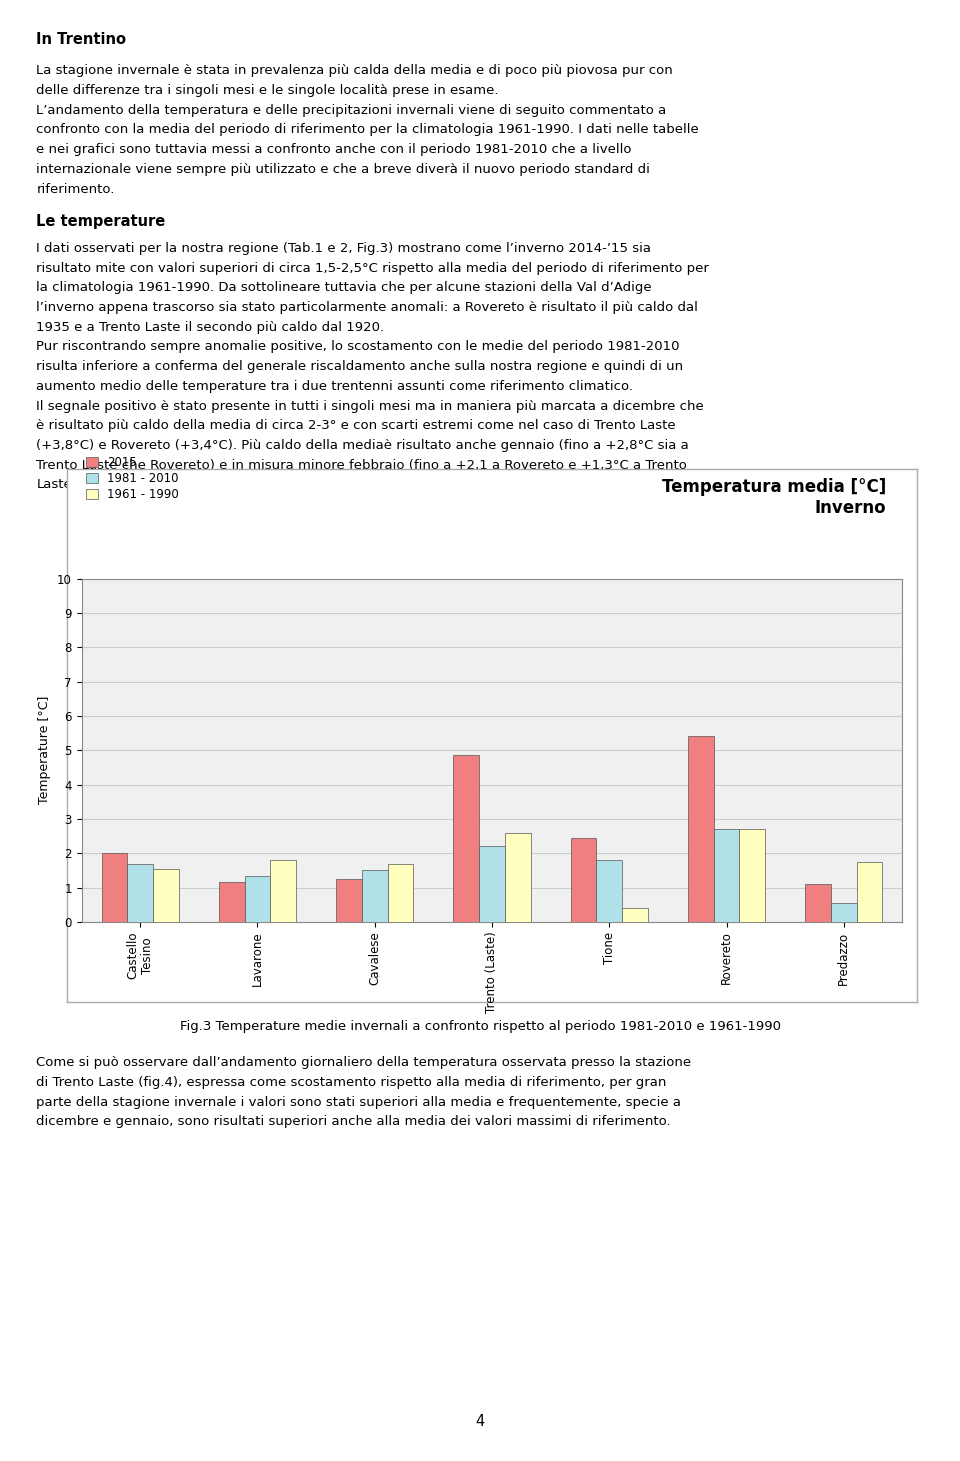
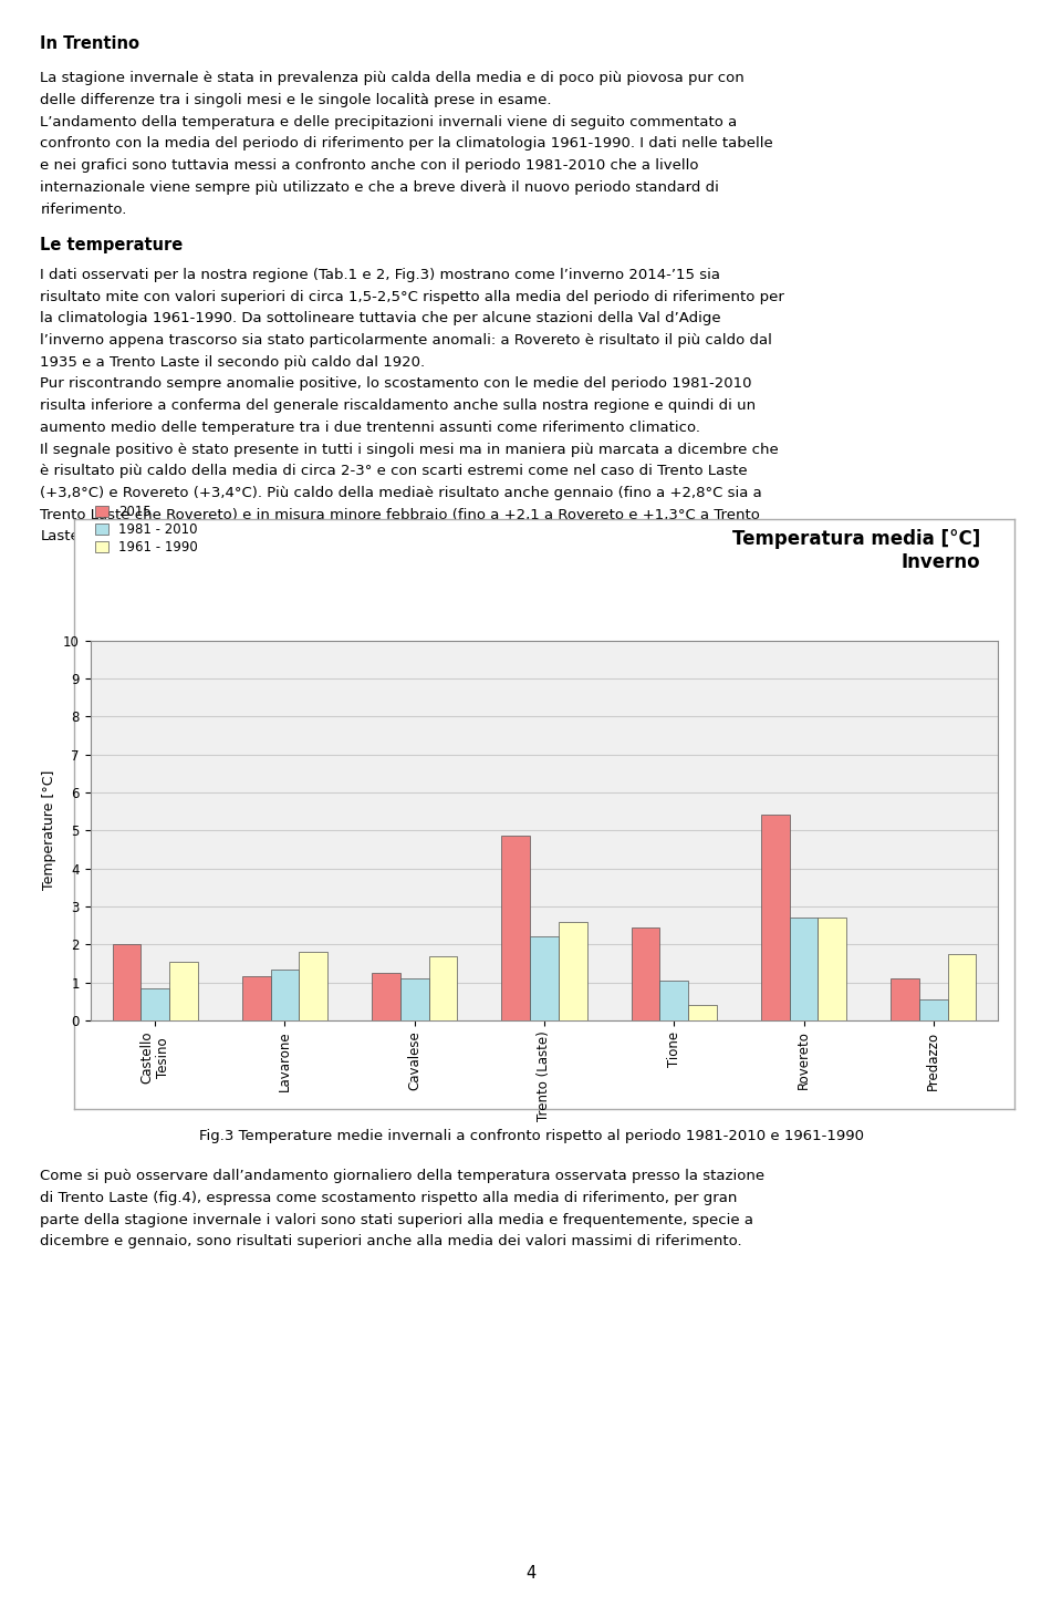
1981 - 2010/Castello Tesino: 1.70 -> 0.85
1981 - 2010/Cavalese: 1.50 -> 1.10
1981 - 2010/Tione: 1.80 -> 1.05
